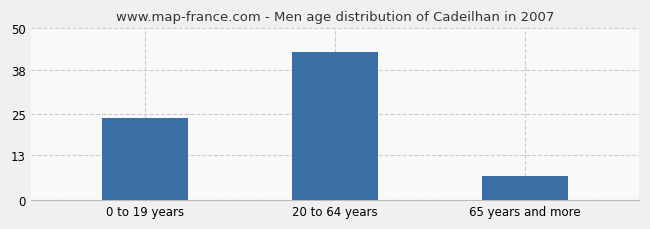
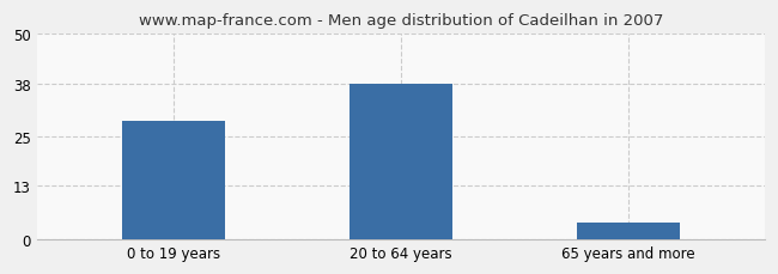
0 to 19 years: 24 -> 29
20 to 64 years: 43 -> 38
65 years and more: 7 -> 4
